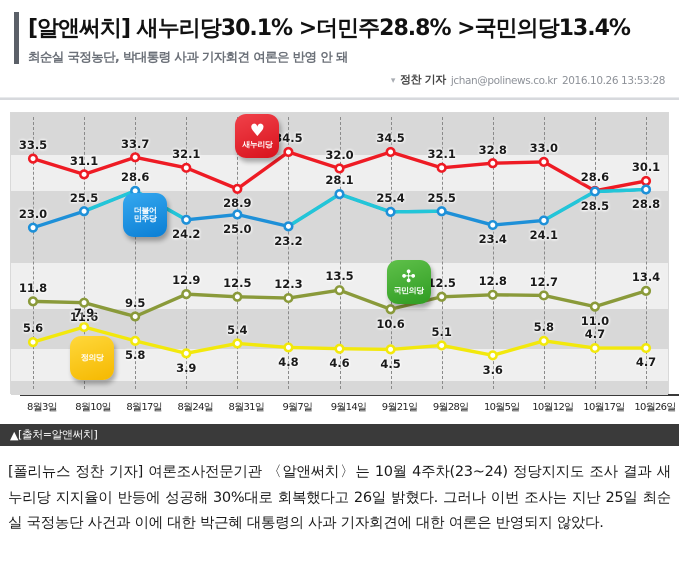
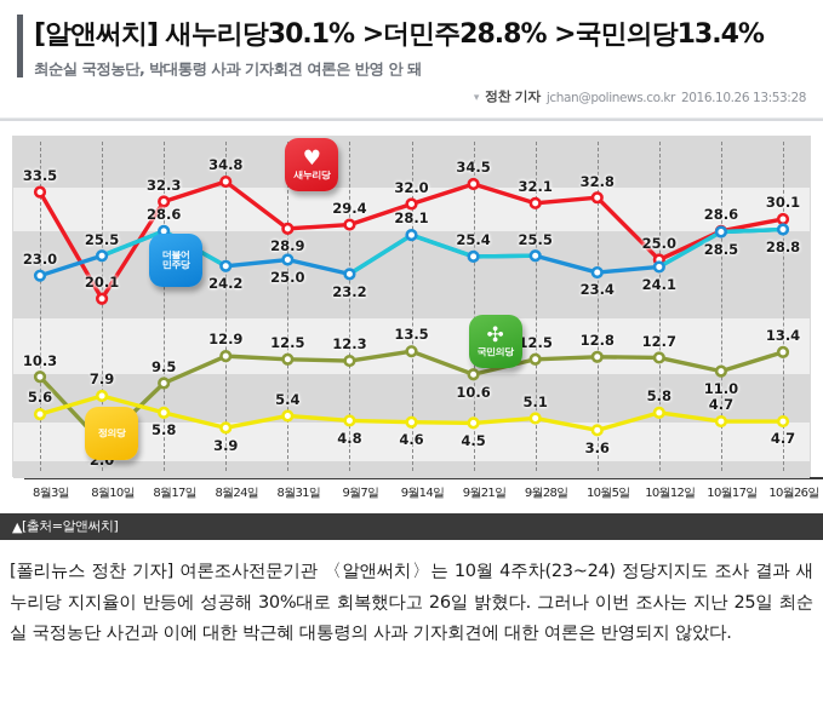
국민의당/8월3일: 11.8 -> 10.3
새누리당/8월10일: 31.1 -> 20.1
국민의당/8월10일: 11.6 -> 2.0
새누리당/8월17일: 33.7 -> 32.3
새누리당/8월24일: 32.1 -> 34.8
새누리당/9월7일: 34.5 -> 29.4
새누리당/10월12일: 33.0 -> 25.0
